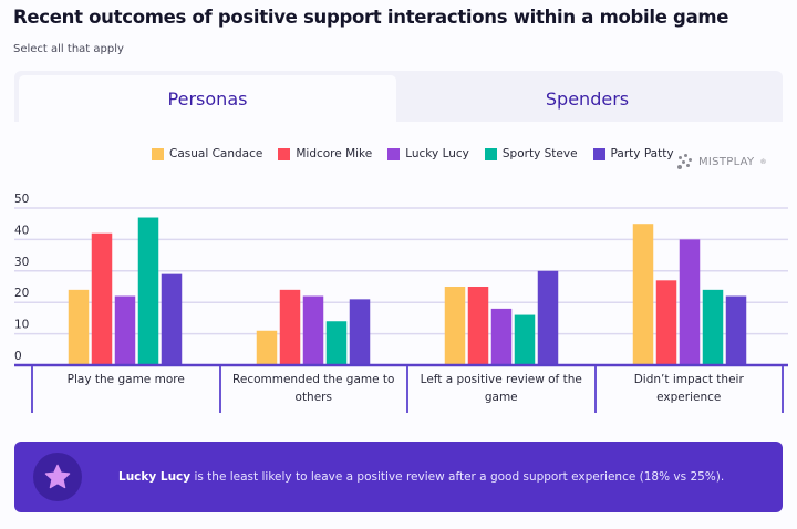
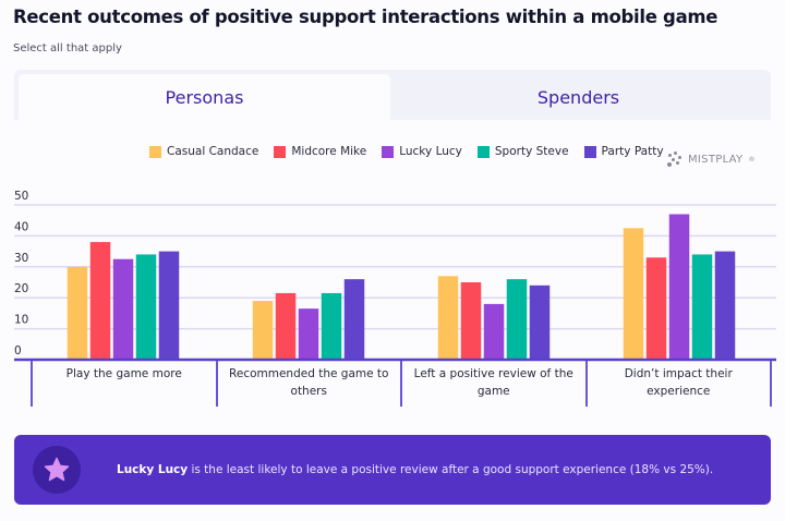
Casual Candace/Play the game more: 24 -> 30
Midcore Mike/Play the game more: 42 -> 38
Lucky Lucy/Play the game more: 22 -> 32
Sporty Steve/Play the game more: 47 -> 34
Party Patty/Play the game more: 29 -> 35
Casual Candace/Recommended the game to others: 11 -> 19
Midcore Mike/Recommended the game to others: 24 -> 22
Lucky Lucy/Recommended the game to others: 22 -> 16
Sporty Steve/Recommended the game to others: 14 -> 22
Party Patty/Recommended the game to others: 21 -> 26
Casual Candace/Left a positive review of the game: 25 -> 27
Sporty Steve/Left a positive review of the game: 16 -> 26
Party Patty/Left a positive review of the game: 30 -> 24
Casual Candace/Didn’t impact their experience: 45 -> 42
Midcore Mike/Didn’t impact their experience: 27 -> 33
Lucky Lucy/Didn’t impact their experience: 40 -> 47
Sporty Steve/Didn’t impact their experience: 24 -> 34
Party Patty/Didn’t impact their experience: 22 -> 35
